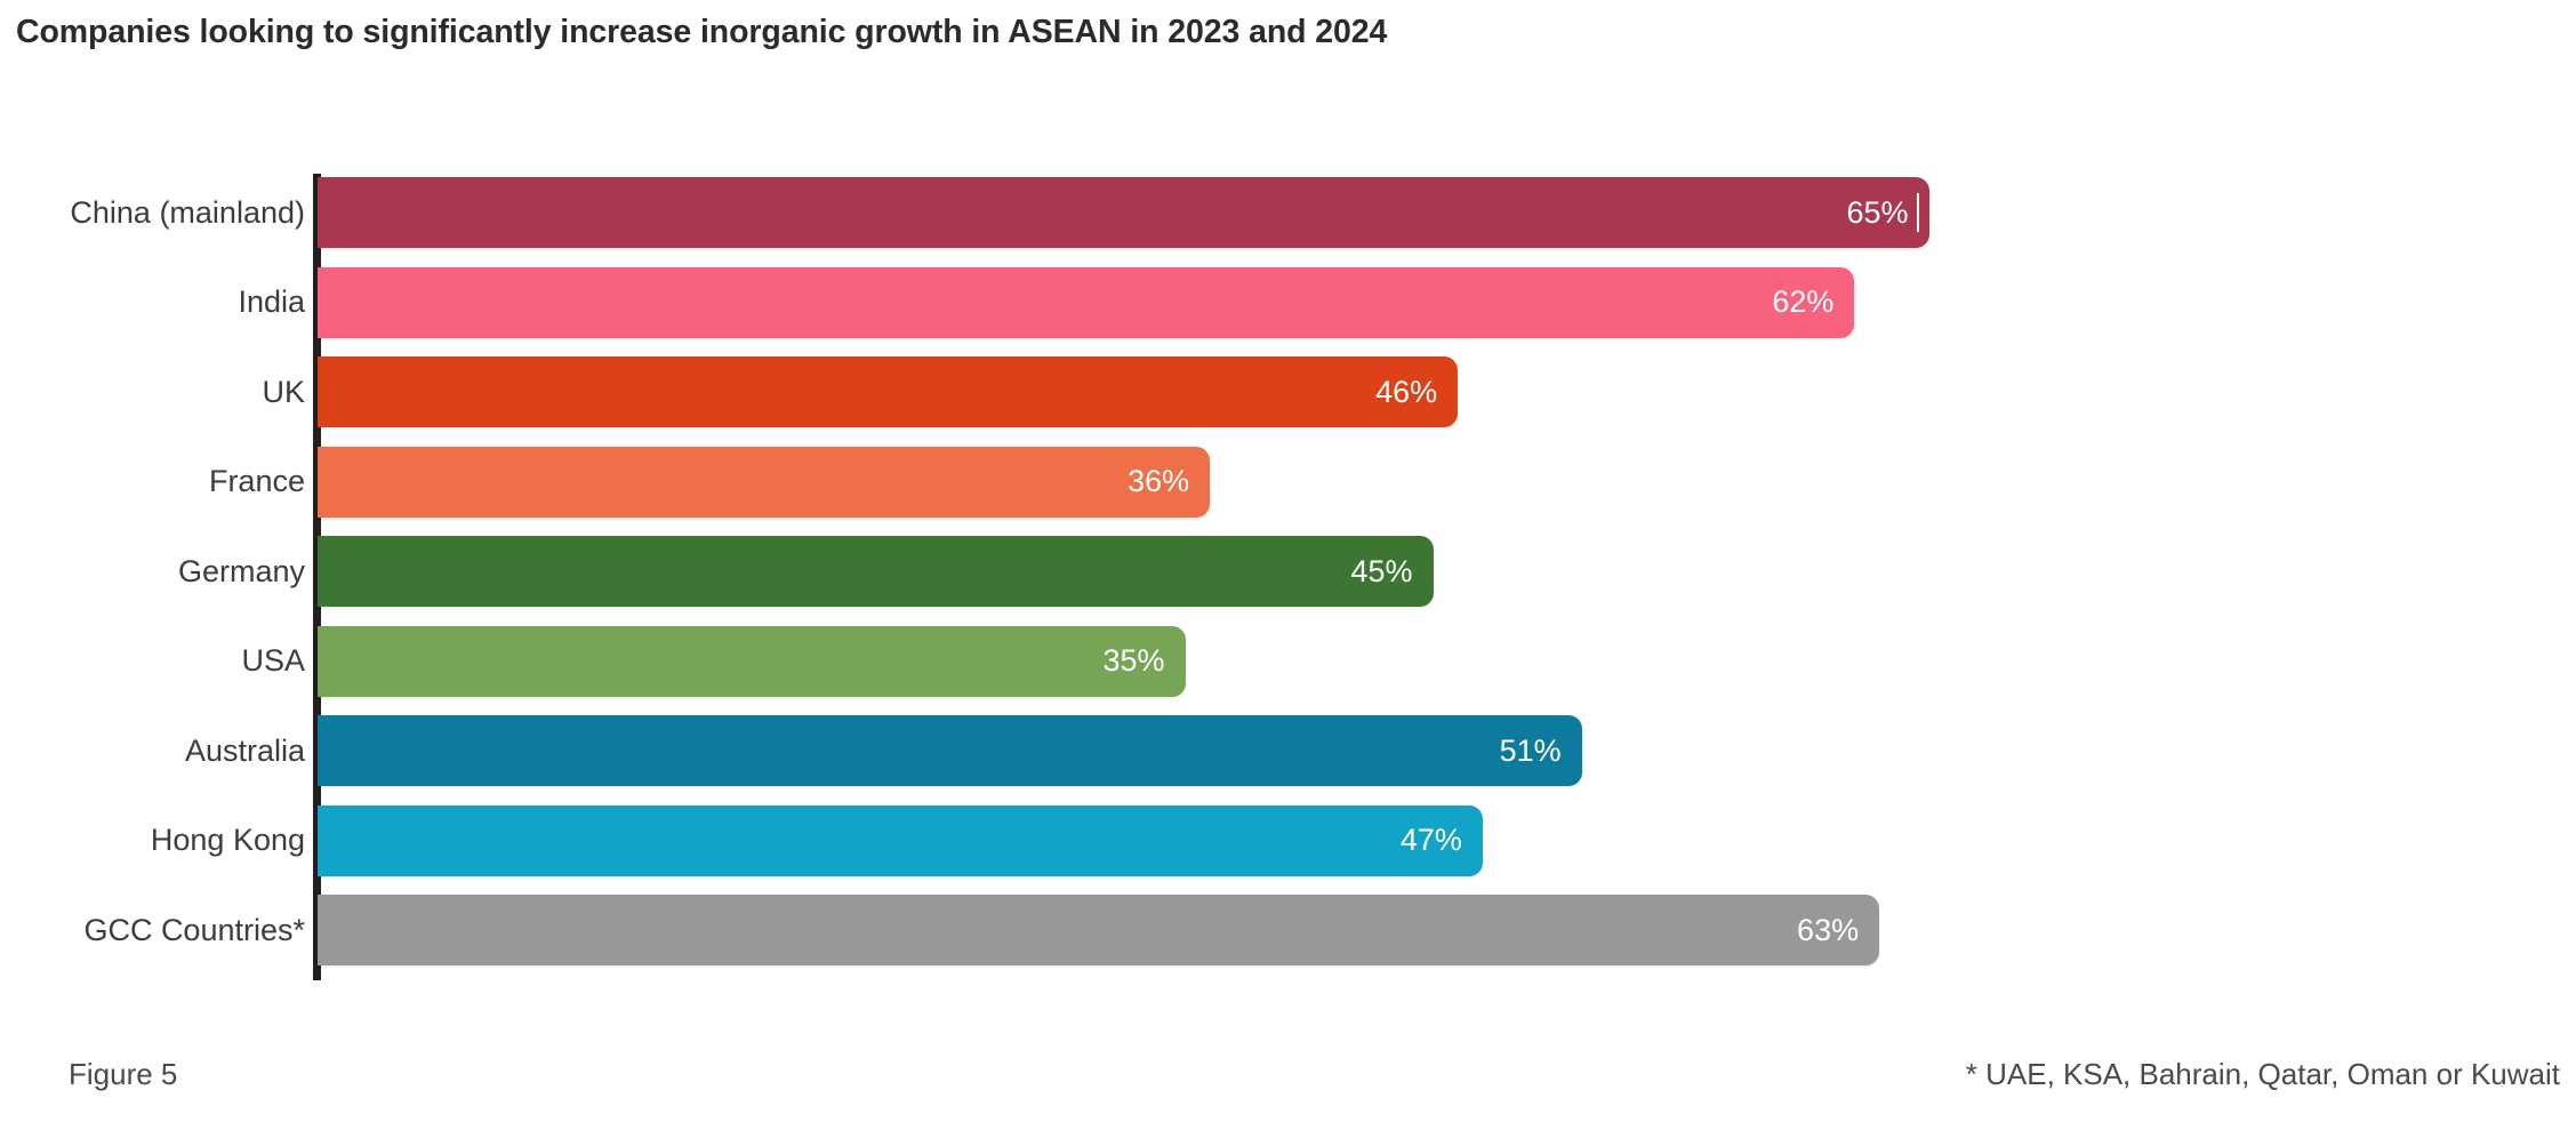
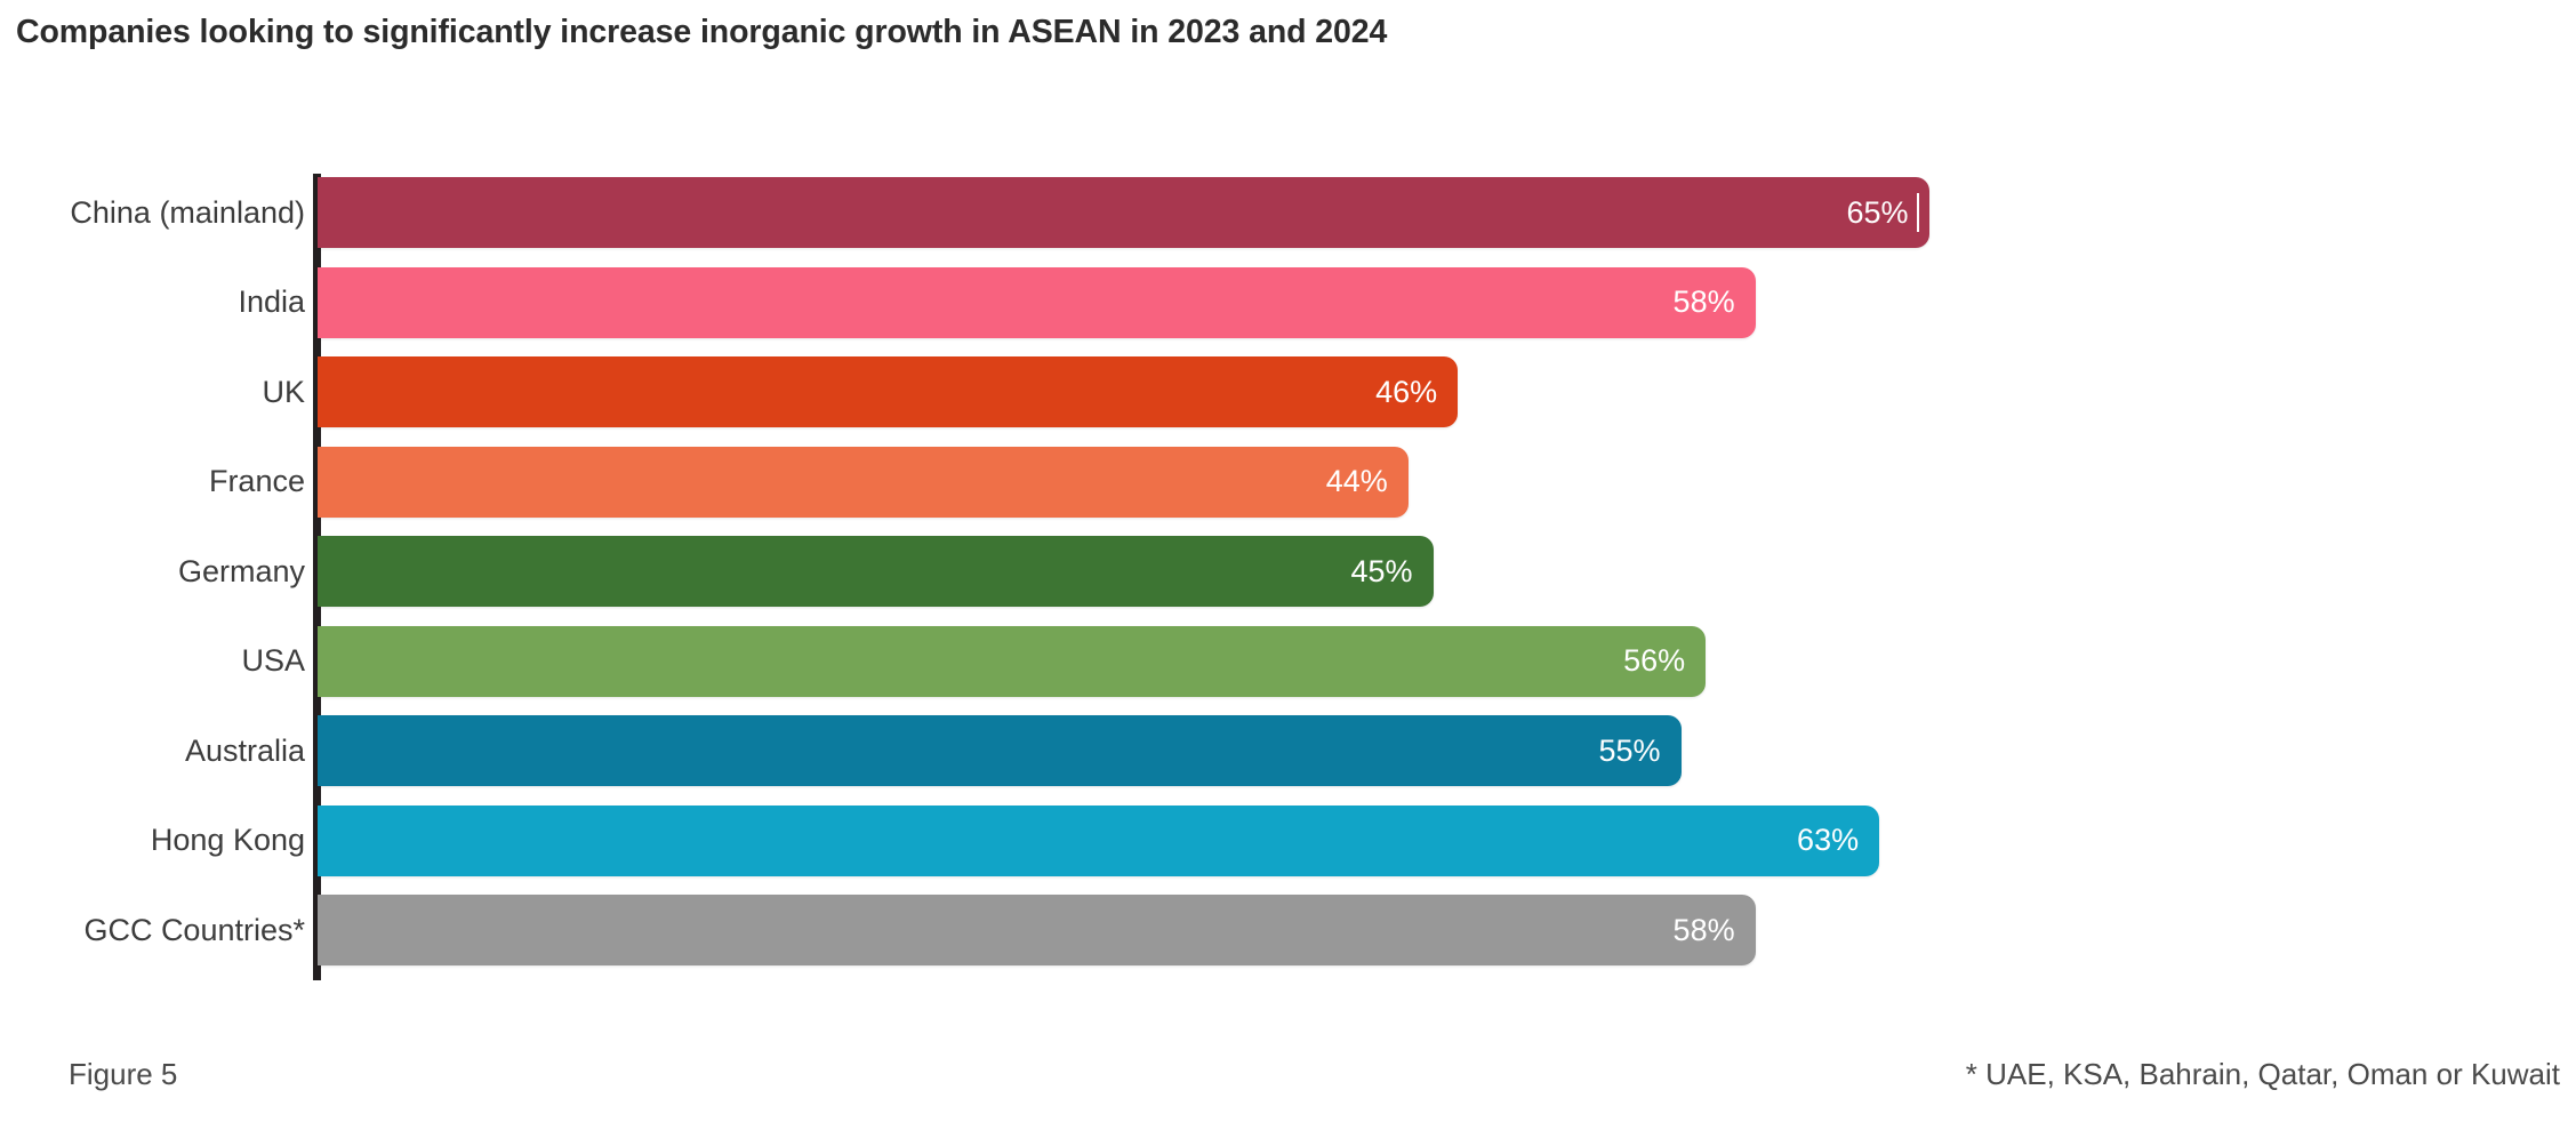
India: 62% -> 58%
France: 36% -> 44%
USA: 35% -> 56%
Australia: 51% -> 55%
Hong Kong: 47% -> 63%
GCC Countries*: 63% -> 58%
